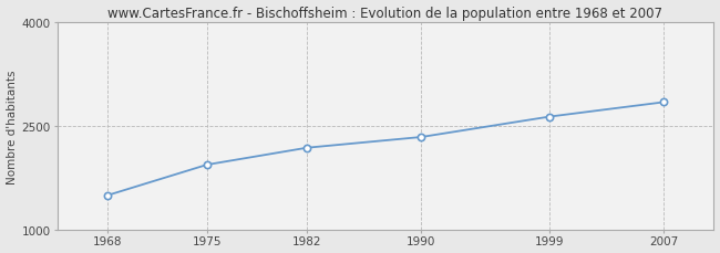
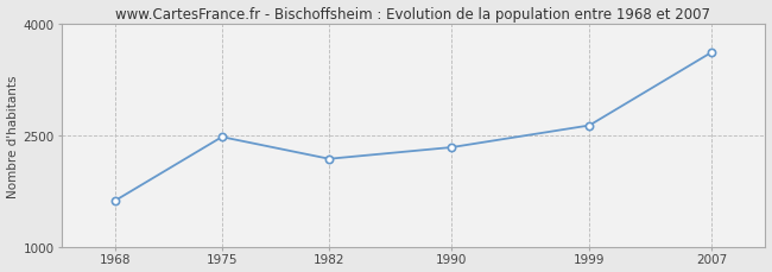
1968: 1500 -> 1620
1975: 1940 -> 2480
2007: 2840 -> 3620
